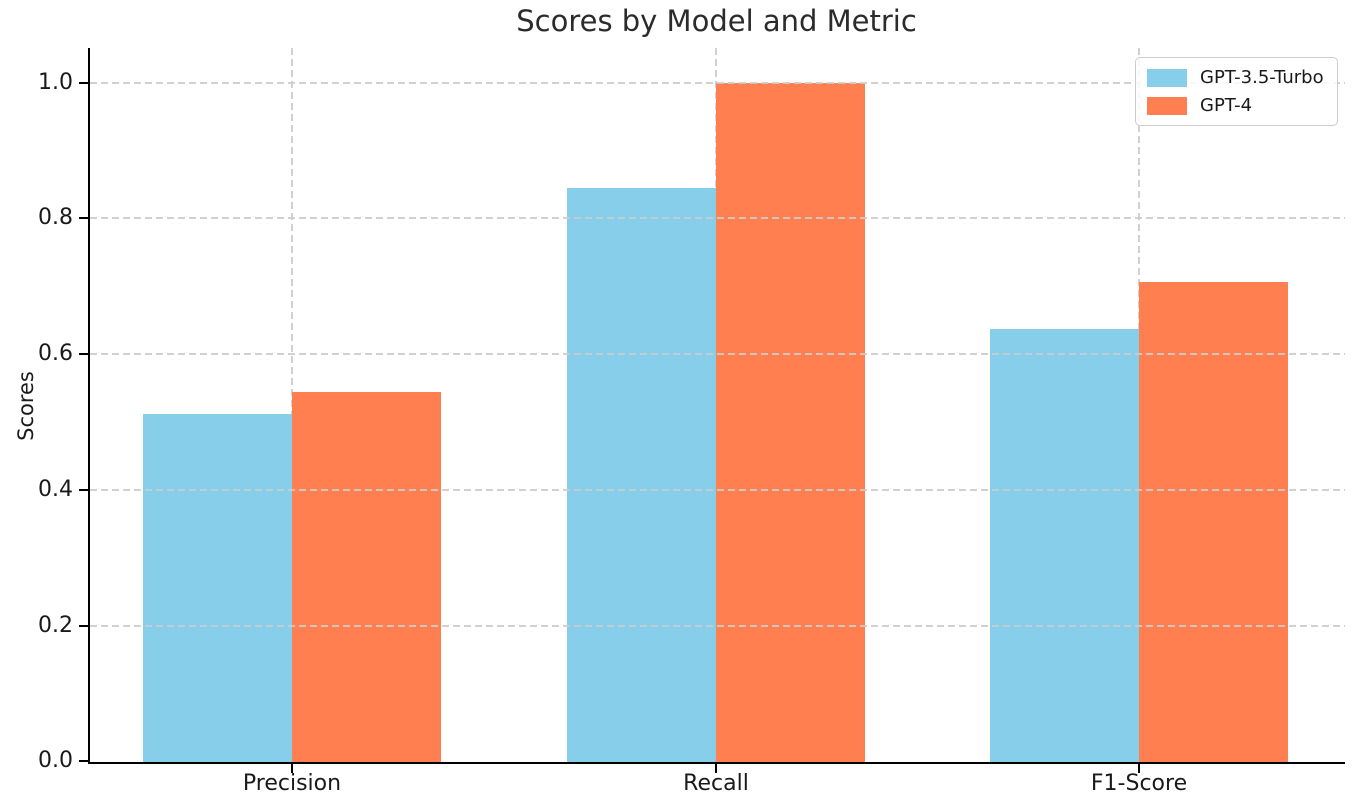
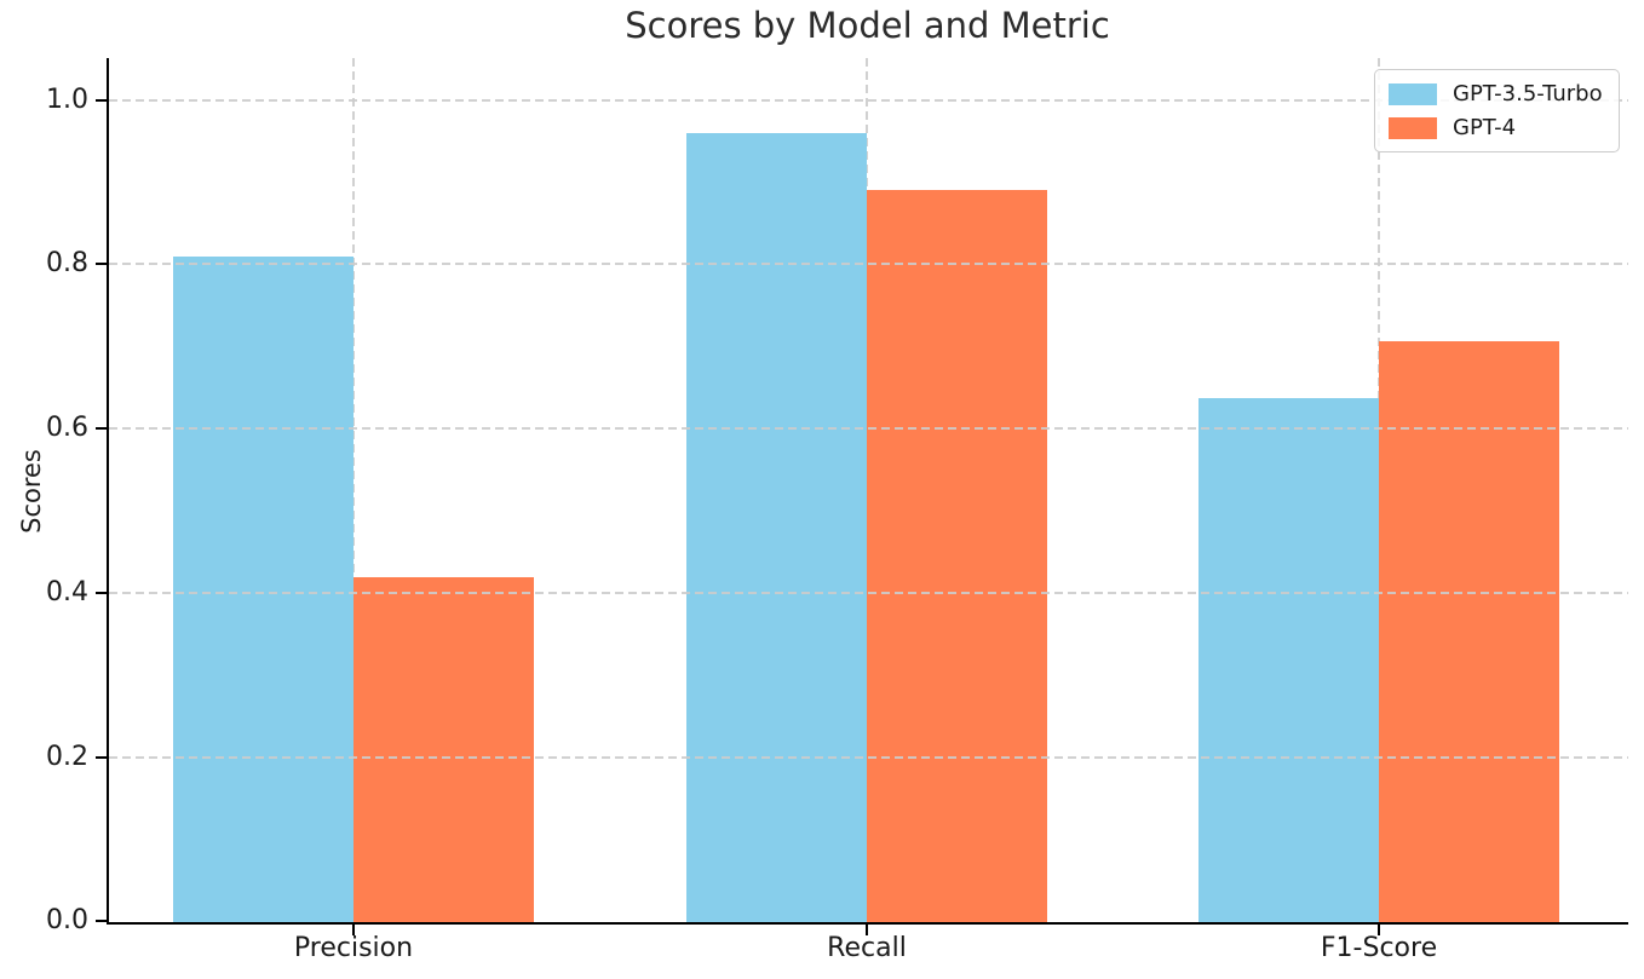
GPT-3.5-Turbo/Precision: 0.51 -> 0.81
GPT-4/Precision: 0.55 -> 0.42
GPT-3.5-Turbo/Recall: 0.84 -> 0.96
GPT-4/Recall: 1.00 -> 0.89
